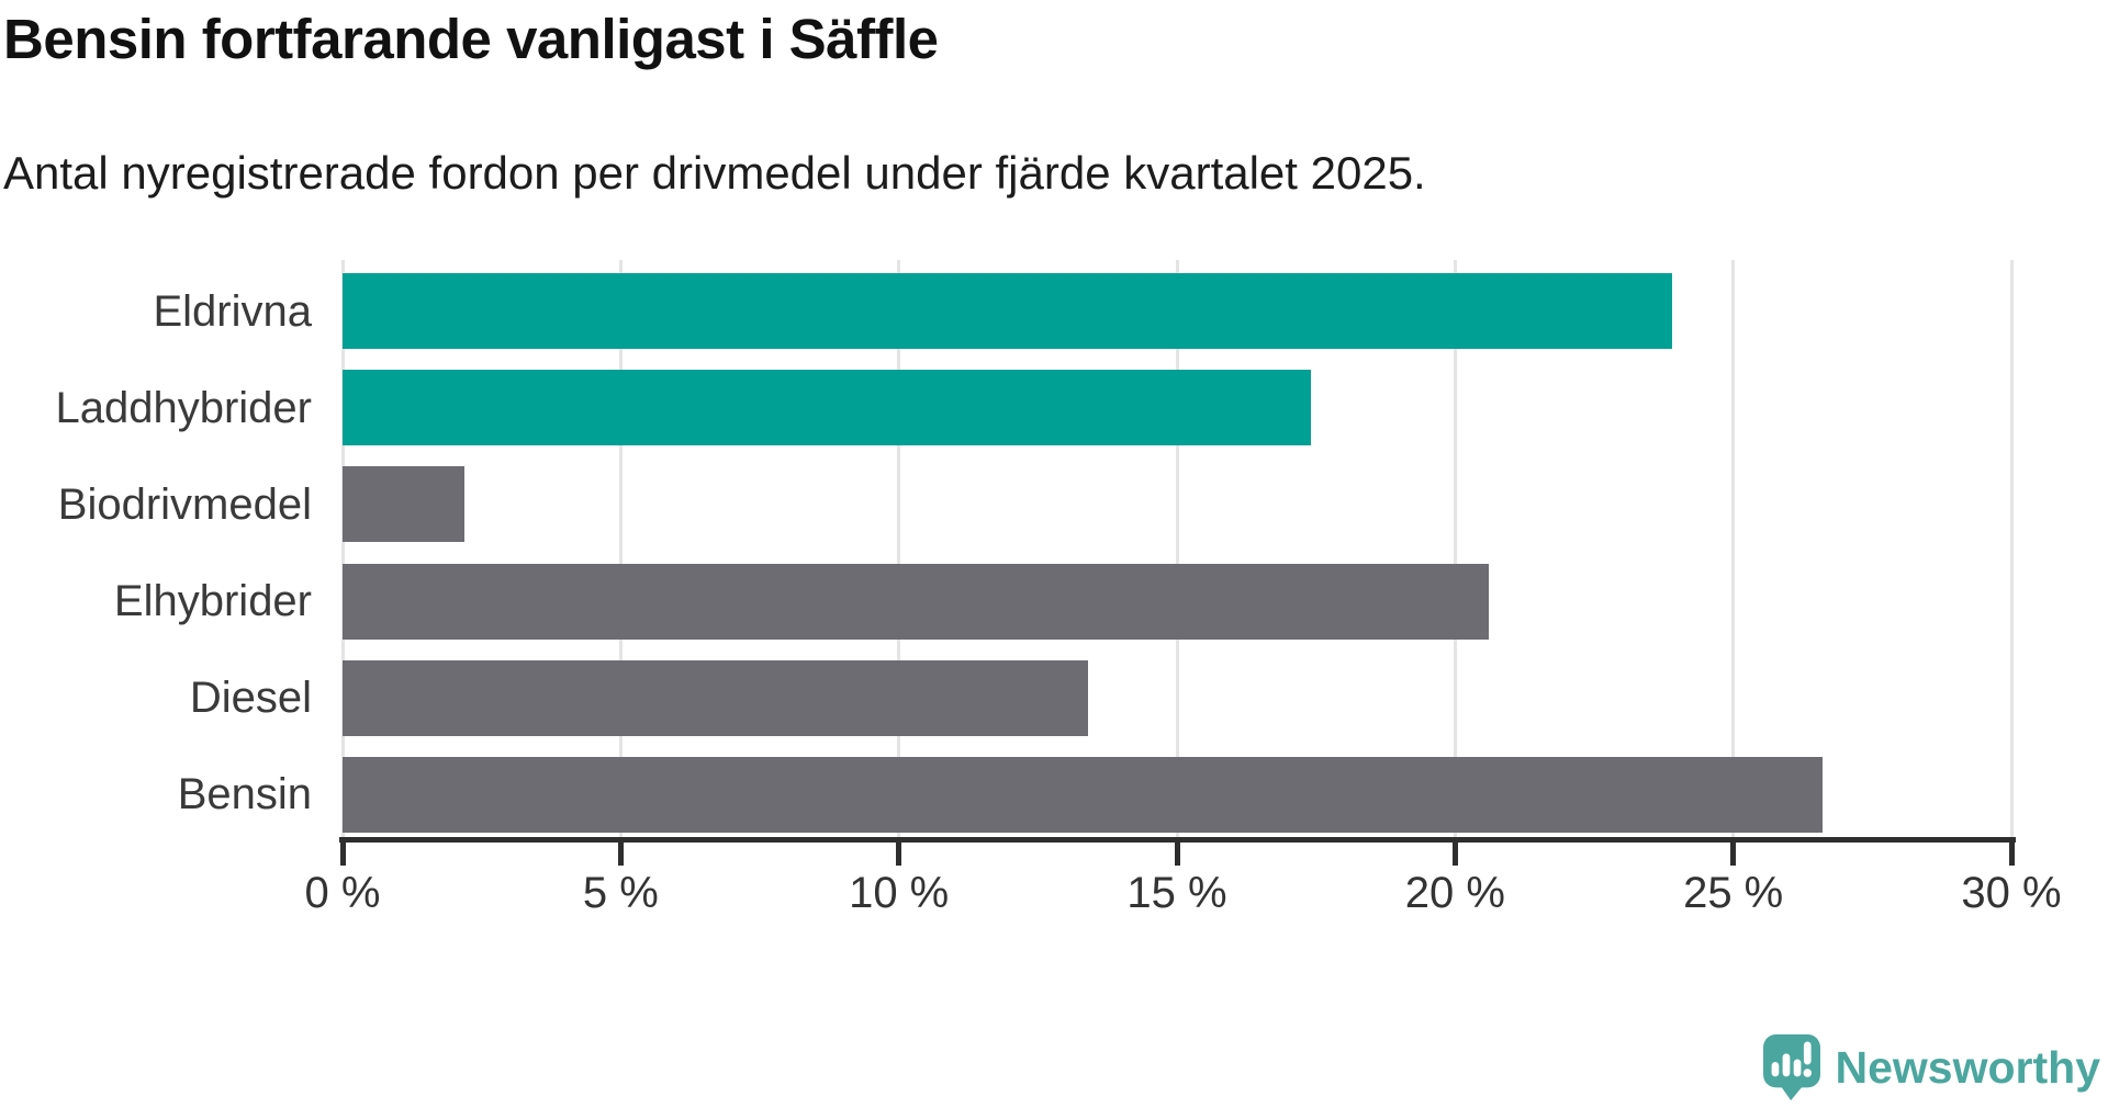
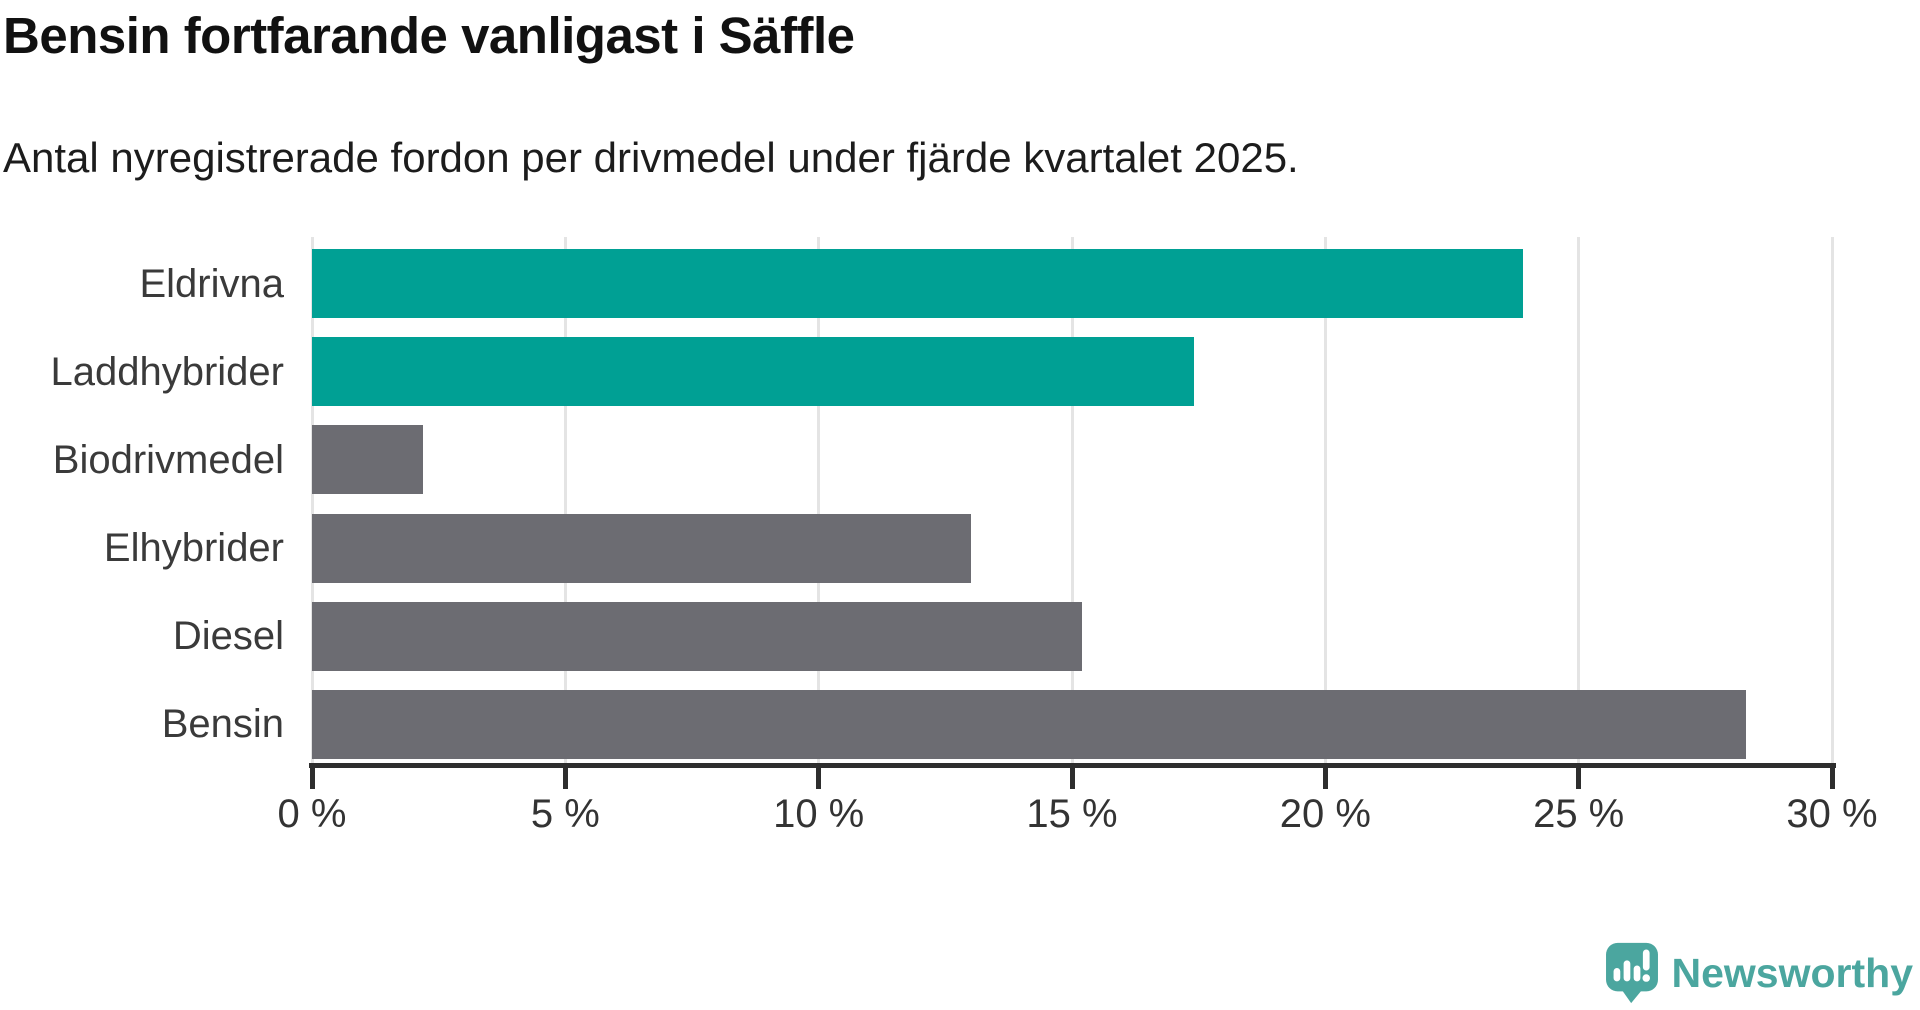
Elhybrider: 20.6% -> 13.0%
Diesel: 13.4% -> 15.2%
Bensin: 26.6% -> 28.3%
